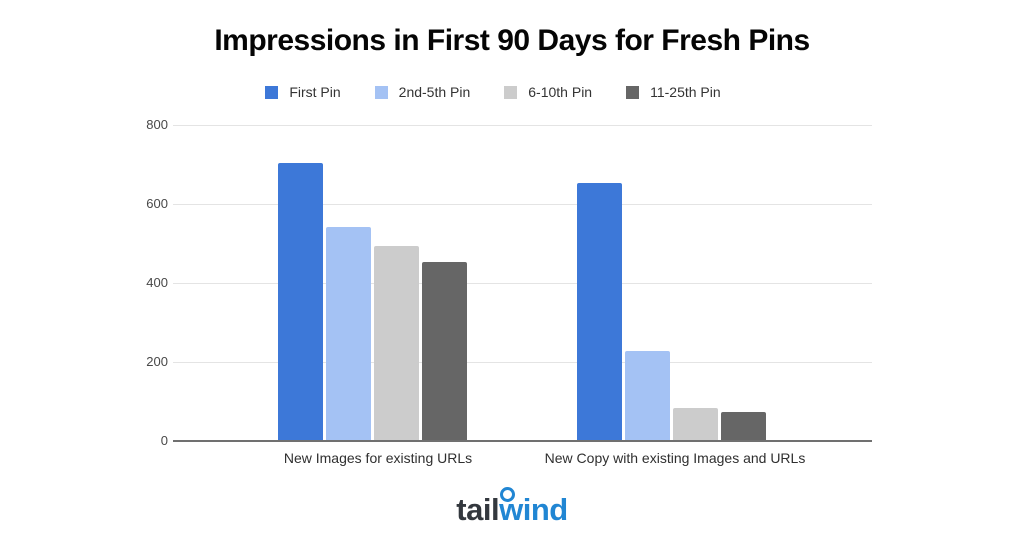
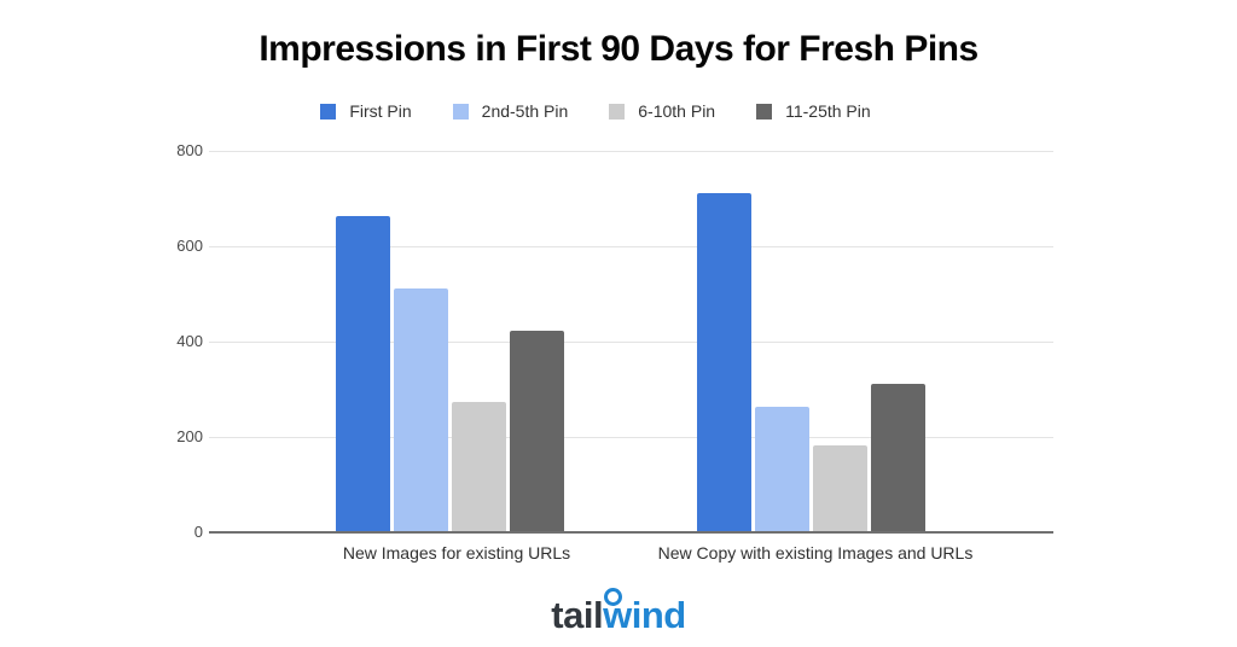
First Pin/New Images for existing URLs: 700 -> 660
2nd-5th Pin/New Images for existing URLs: 540 -> 510
6-10th Pin/New Images for existing URLs: 490 -> 270
11-25th Pin/New Images for existing URLs: 450 -> 420
First Pin/New Copy with existing Images and URLs: 650 -> 710
2nd-5th Pin/New Copy with existing Images and URLs: 220 -> 260
6-10th Pin/New Copy with existing Images and URLs: 80 -> 180
11-25th Pin/New Copy with existing Images and URLs: 70 -> 310
